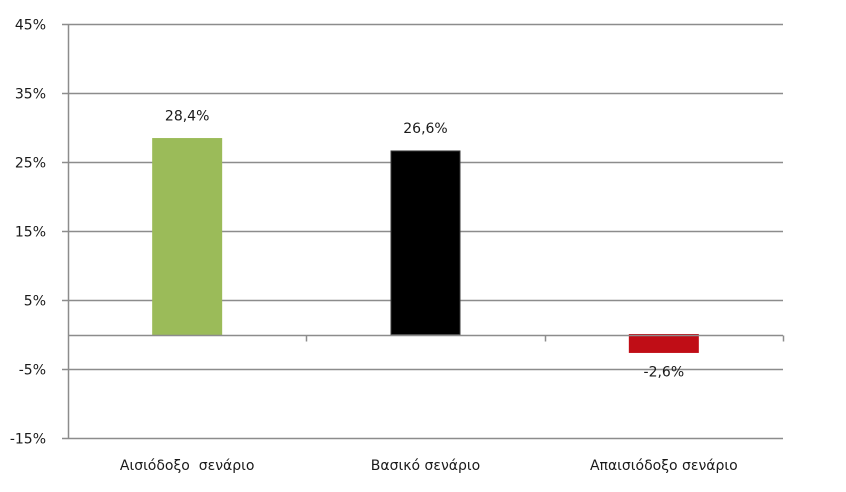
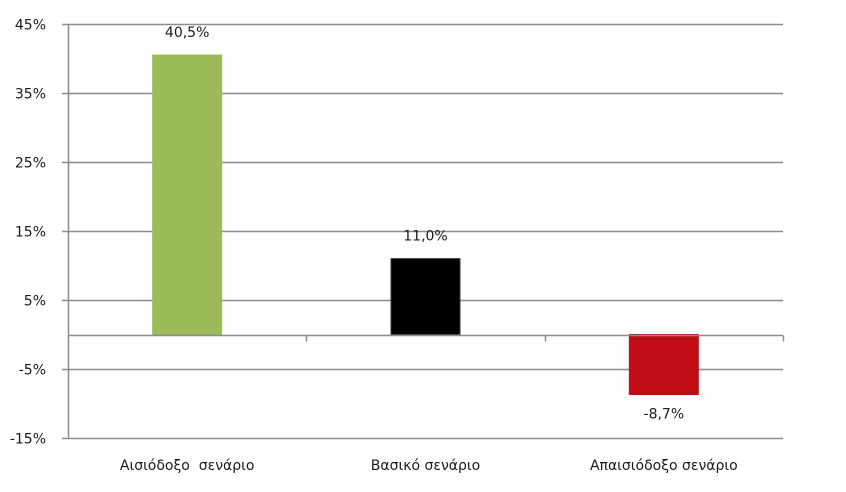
Αισιόδοξο σενάριο: 28,4% -> 40,5%
Βασικό σενάριο: 26,6% -> 11,0%
Απαισιόδοξο σενάριο: -2,6% -> -8,7%
